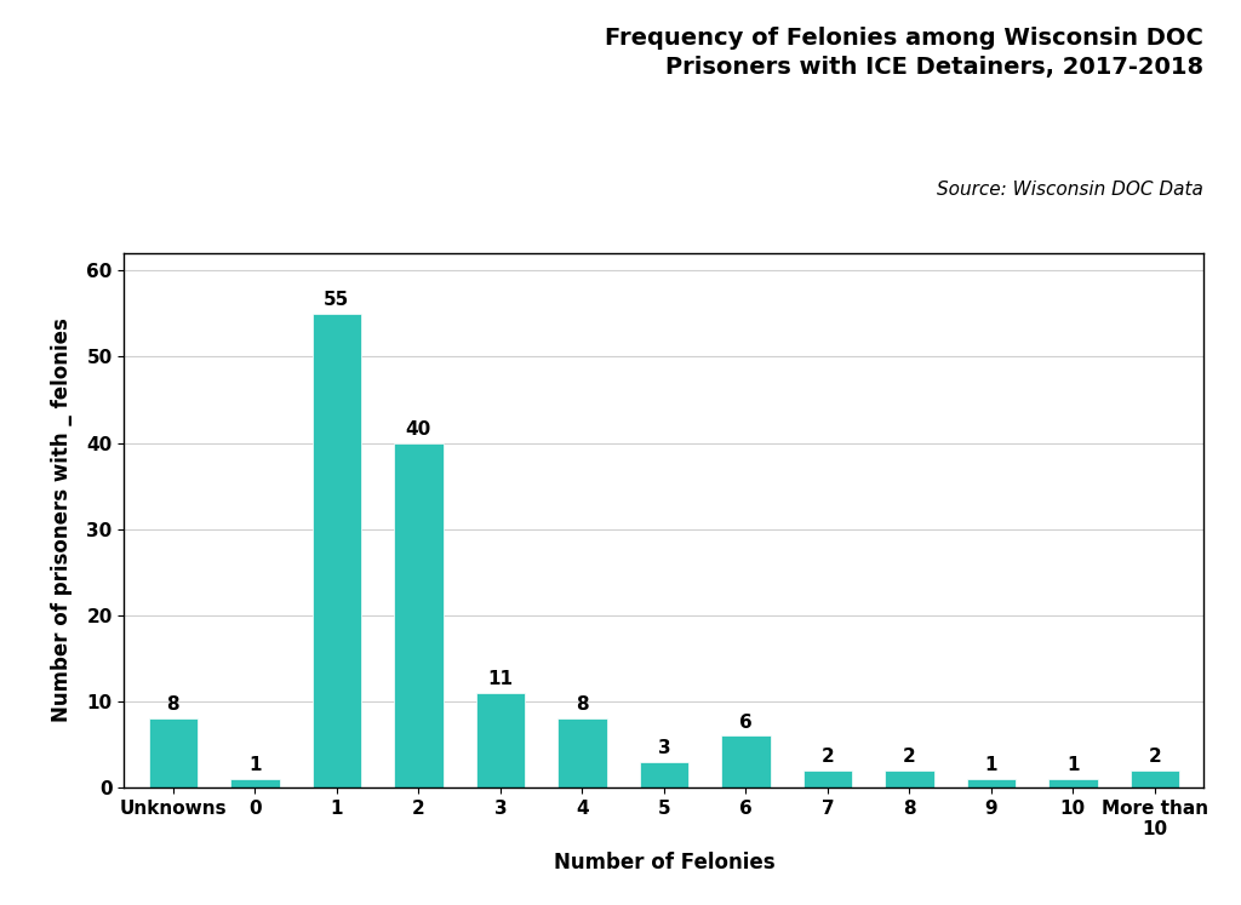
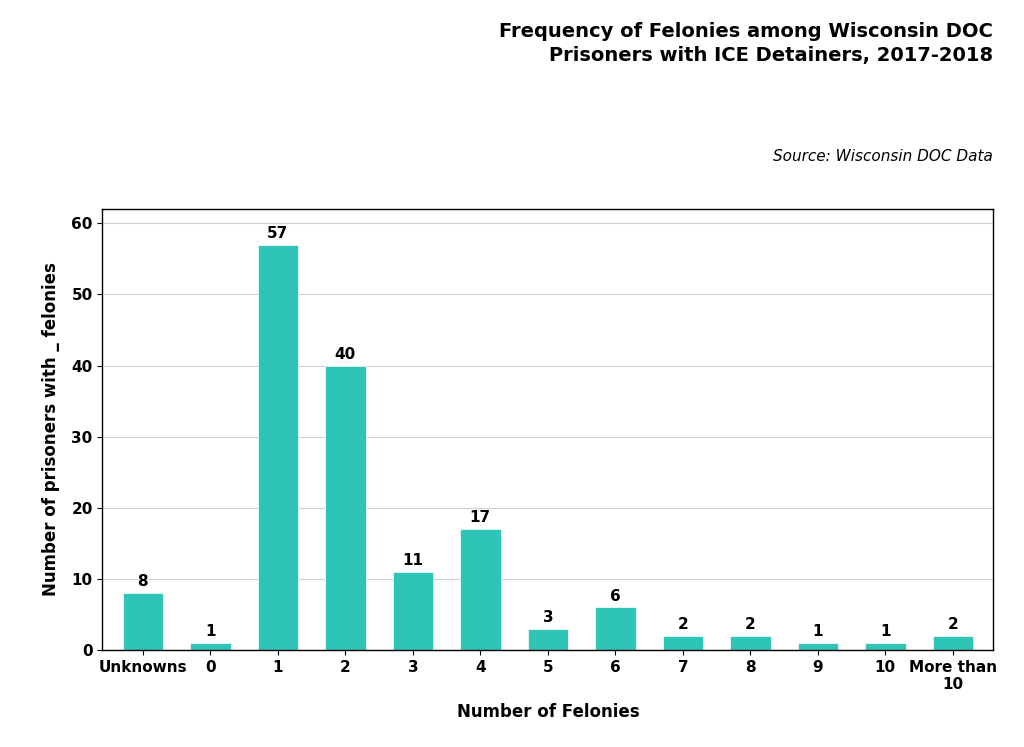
1: 55 -> 57
4: 8 -> 17
